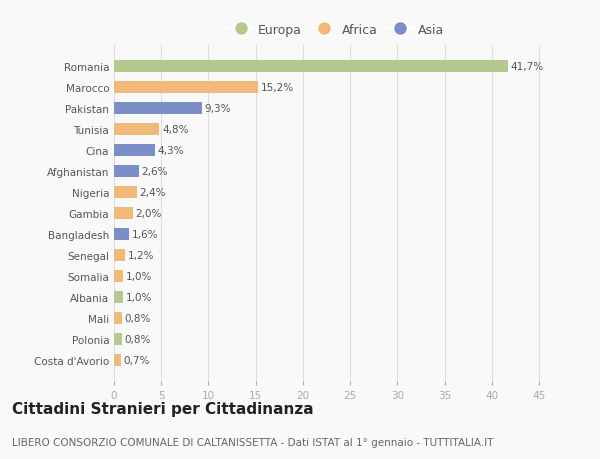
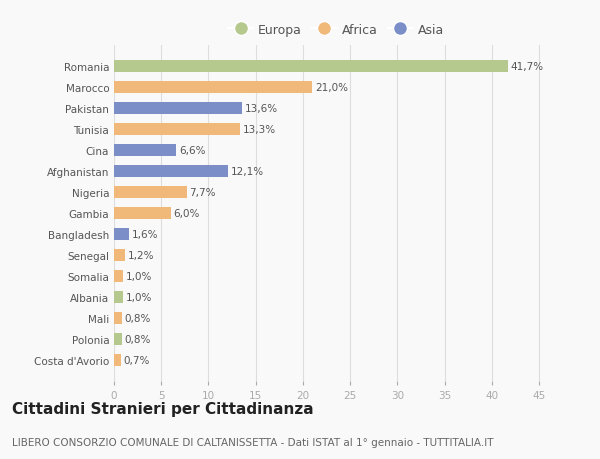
Marocco: 15,2% -> 21,0%
Pakistan: 9,3% -> 13,6%
Tunisia: 4,8% -> 13,3%
Cina: 4,3% -> 6,6%
Afghanistan: 2,6% -> 12,1%
Nigeria: 2,4% -> 7,7%
Gambia: 2,0% -> 6,0%
